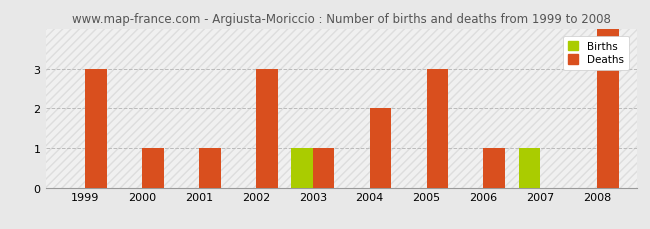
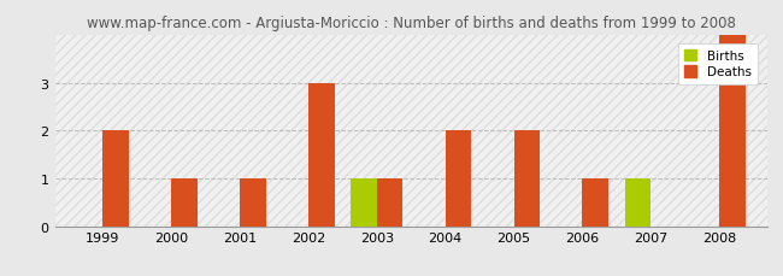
Deaths/1999: 3 -> 2
Deaths/2005: 3 -> 2
